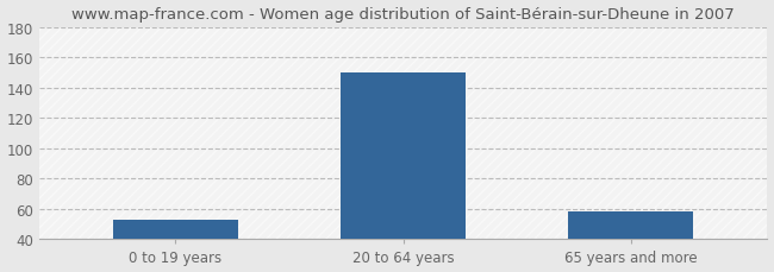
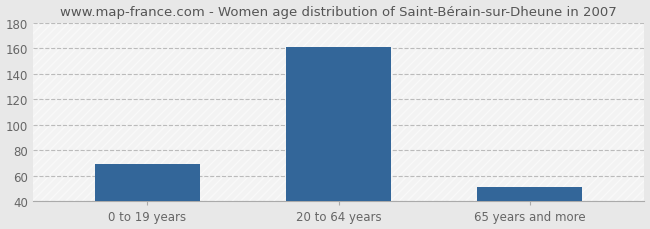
0 to 19 years: 53 -> 69
20 to 64 years: 150 -> 161
65 years and more: 58 -> 51
